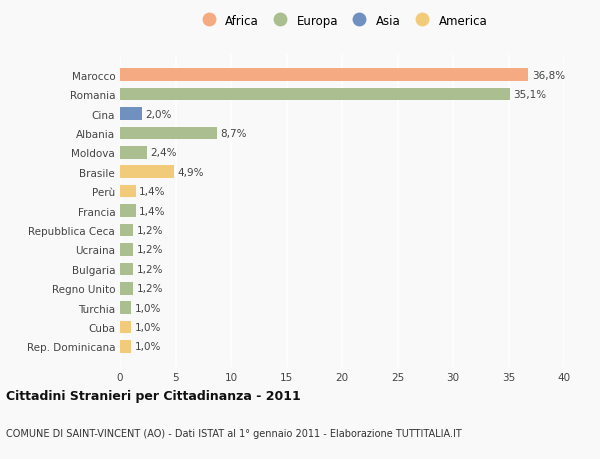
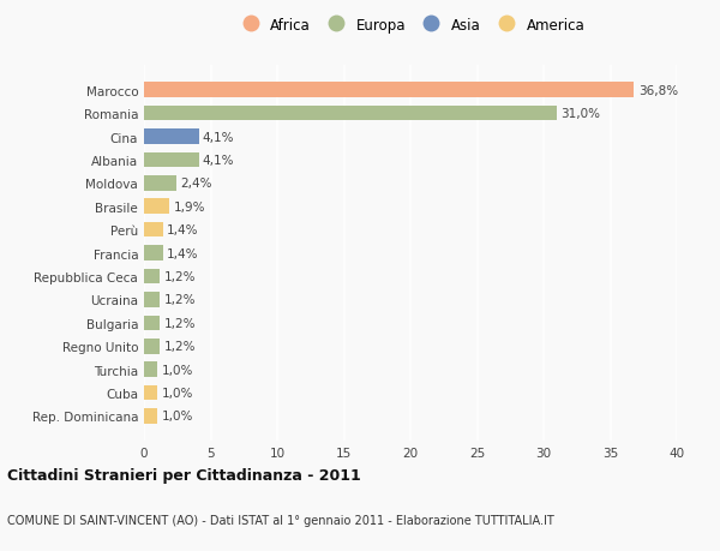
Romania: 35,1% -> 31,0%
Cina: 2,0% -> 4,1%
Albania: 8,7% -> 4,1%
Brasile: 4,9% -> 1,9%
